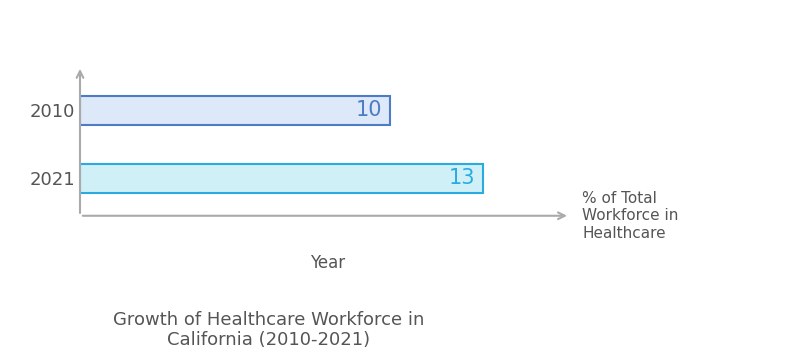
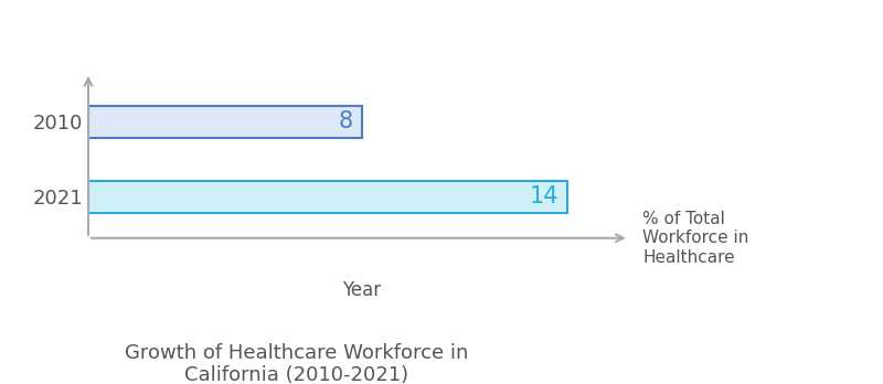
2010: 10 -> 8
2021: 13 -> 14
